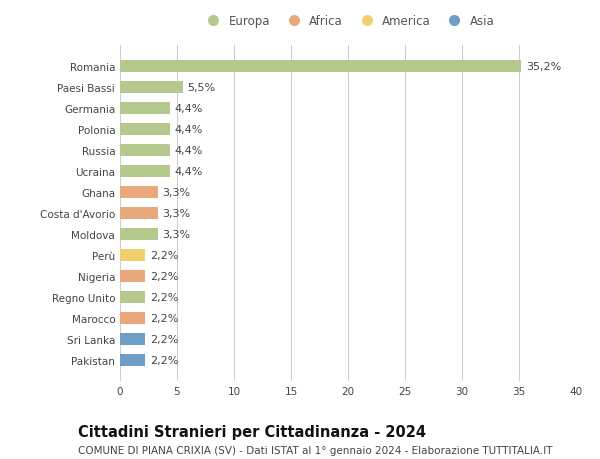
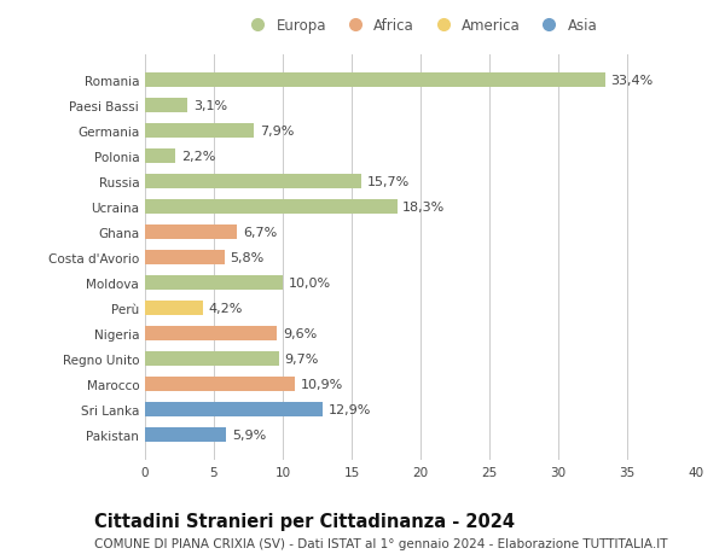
Romania: 35,2% -> 33,4%
Paesi Bassi: 5,5% -> 3,1%
Germania: 4,4% -> 7,9%
Polonia: 4,4% -> 2,2%
Russia: 4,4% -> 15,7%
Ucraina: 4,4% -> 18,3%
Ghana: 3,3% -> 6,7%
Costa d'Avorio: 3,3% -> 5,8%
Moldova: 3,3% -> 10,0%
Perù: 2,2% -> 4,2%
Nigeria: 2,2% -> 9,6%
Regno Unito: 2,2% -> 9,7%
Marocco: 2,2% -> 10,9%
Sri Lanka: 2,2% -> 12,9%
Pakistan: 2,2% -> 5,9%
